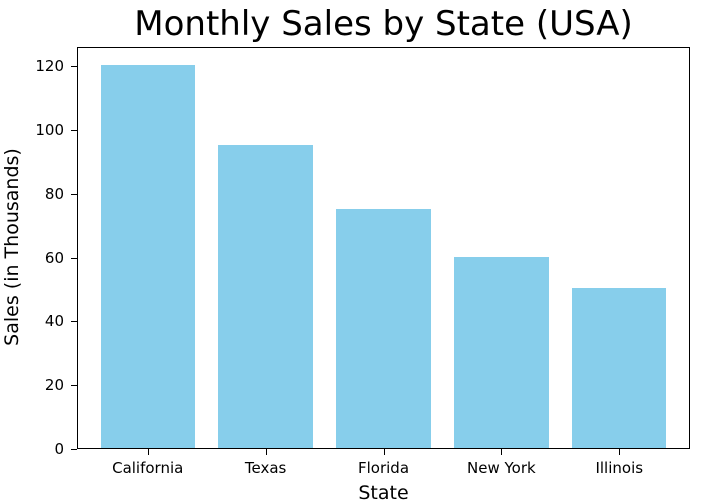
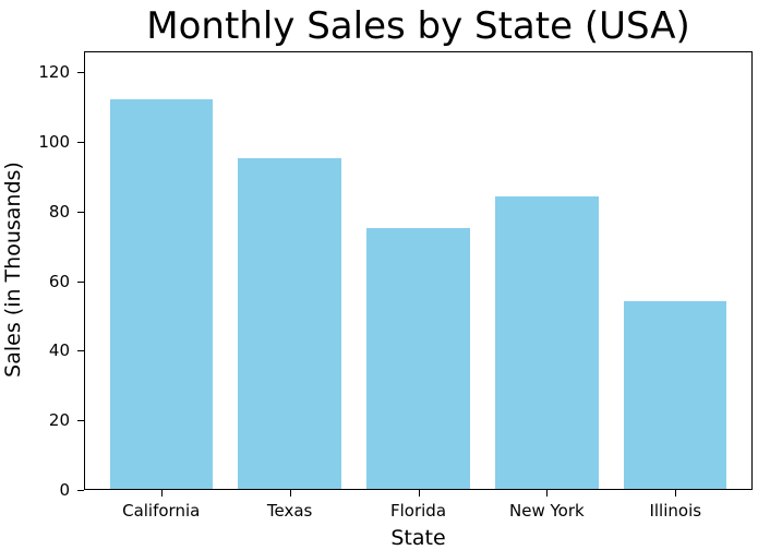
California: 120 -> 112
New York: 60 -> 84
Illinois: 50 -> 54
